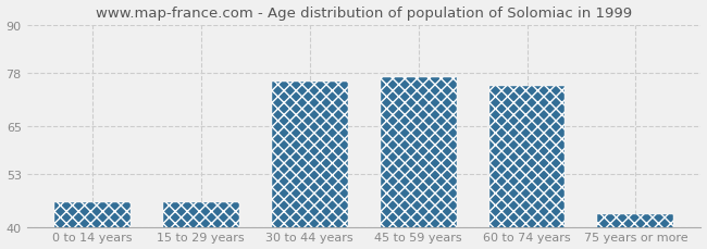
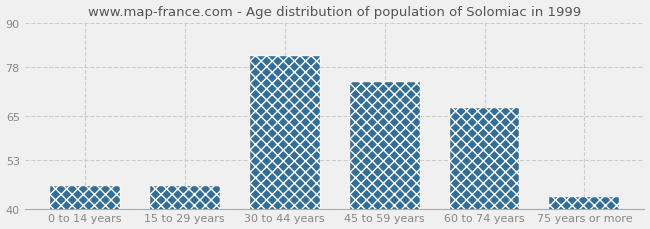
30 to 44 years: 76 -> 81
45 to 59 years: 77 -> 74
60 to 74 years: 75 -> 67
